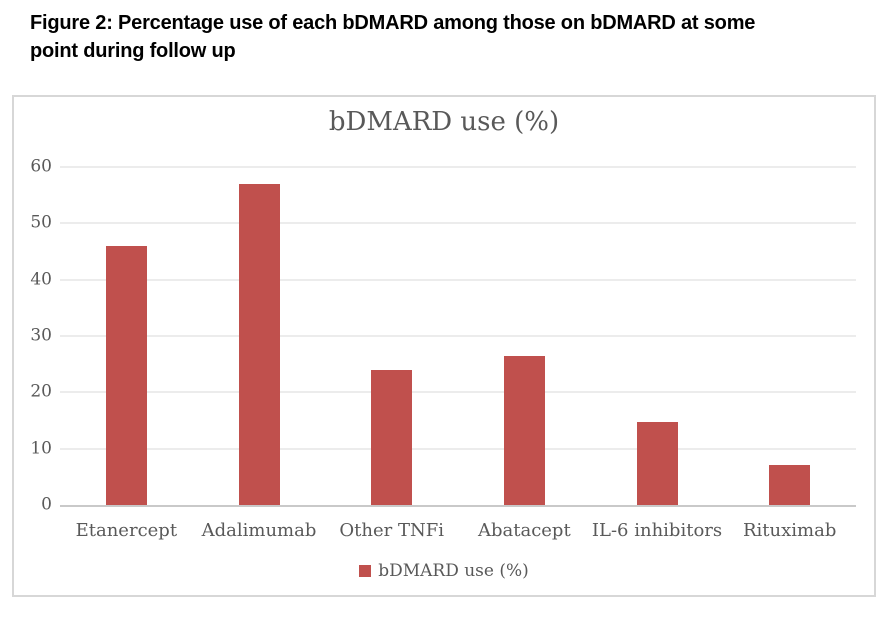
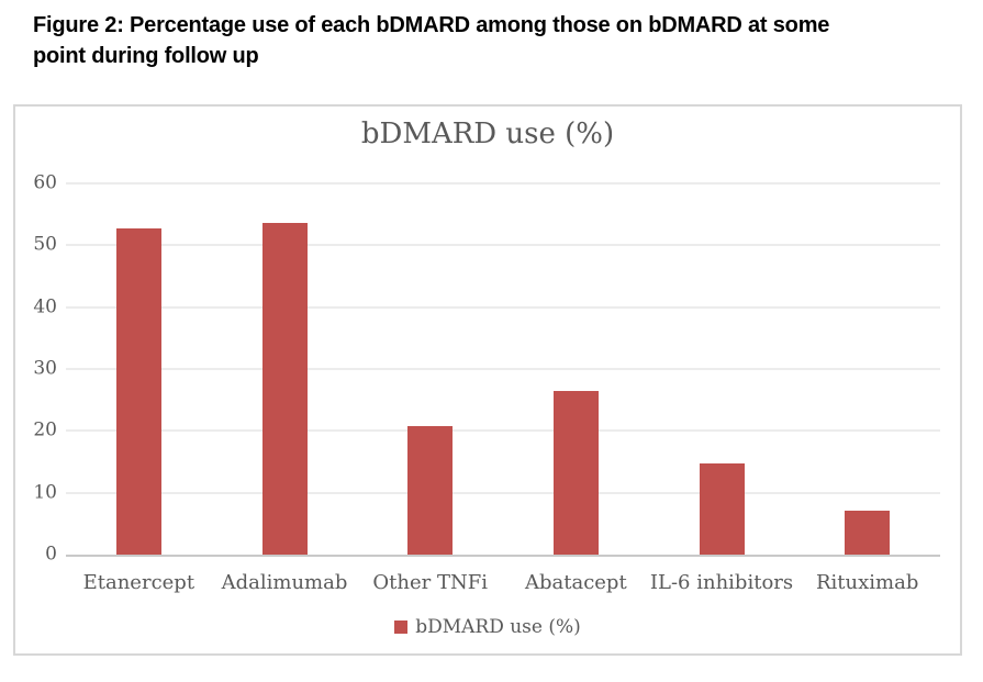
Etanercept: 46 -> 53
Adalimumab: 57 -> 54
Other TNFi: 24 -> 21
